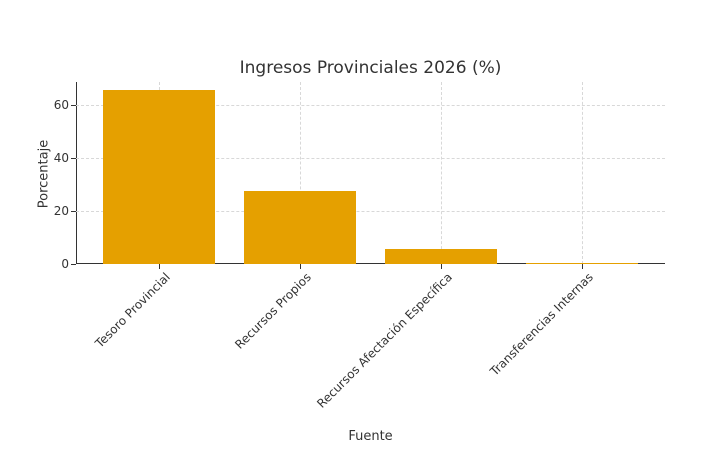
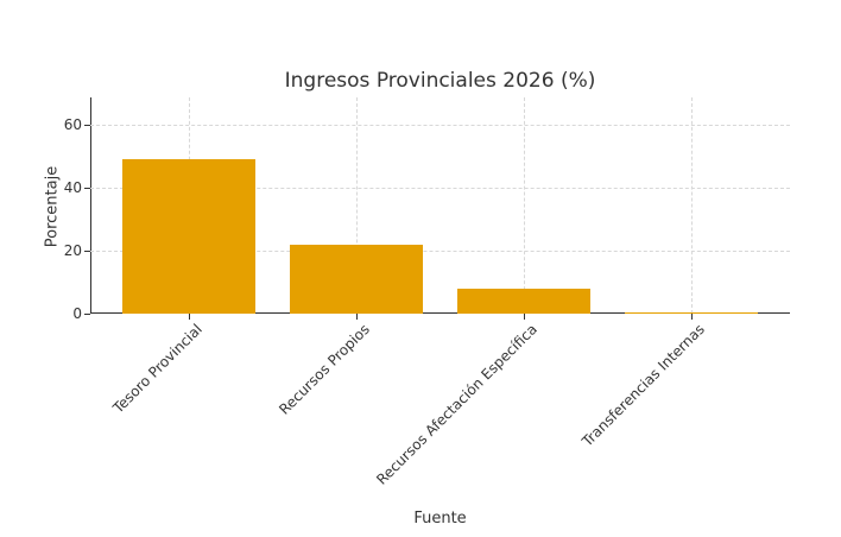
Tesoro Provincial: 66 -> 49
Recursos Propios: 28 -> 22
Recursos Afectación Específica: 6 -> 8
